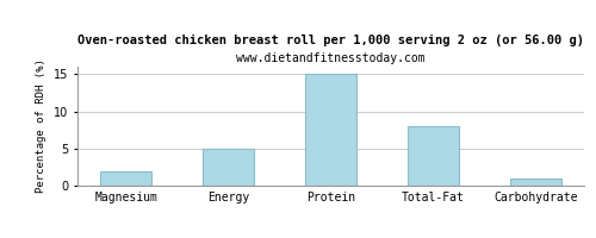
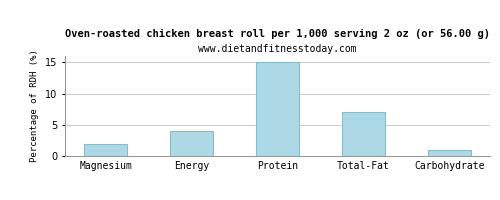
Energy: 5 -> 4
Total-Fat: 8 -> 7
